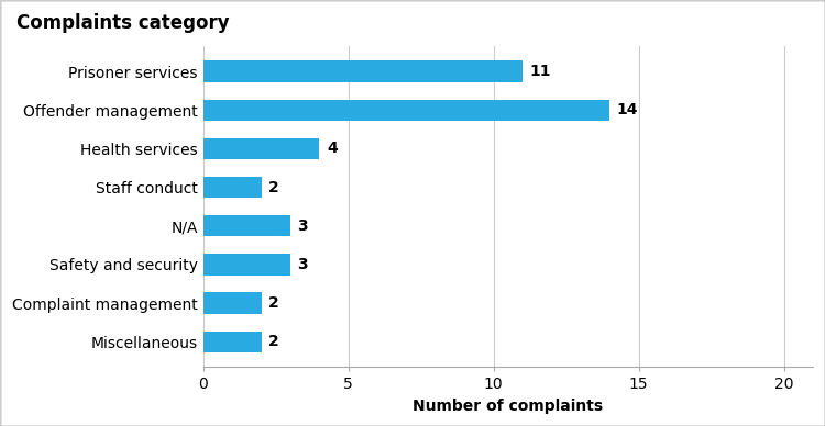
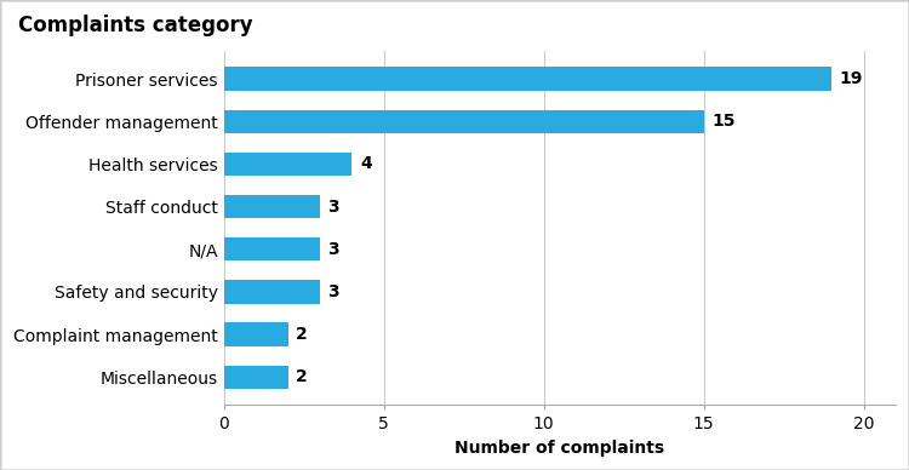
Prisoner services: 11 -> 19
Offender management: 14 -> 15
Staff conduct: 2 -> 3
